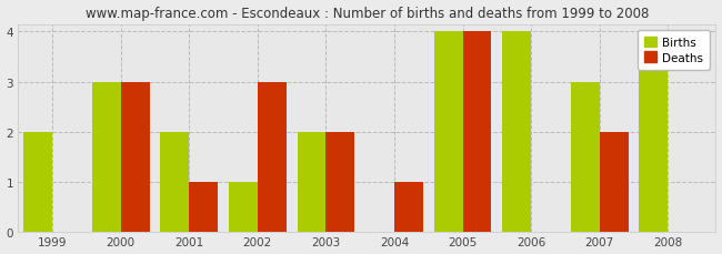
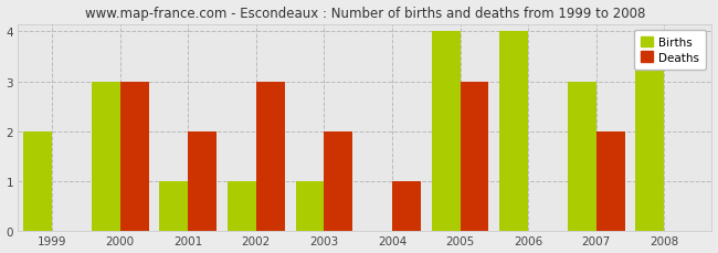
Births/2001: 2 -> 1
Deaths/2001: 1 -> 2
Births/2003: 2 -> 1
Deaths/2005: 4 -> 3
